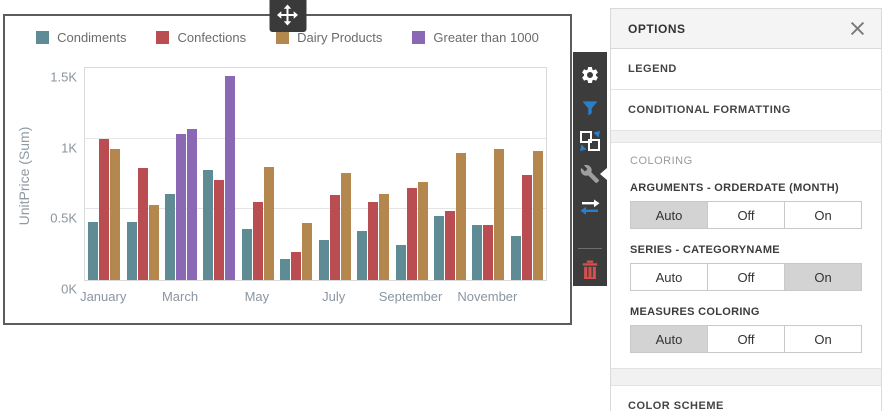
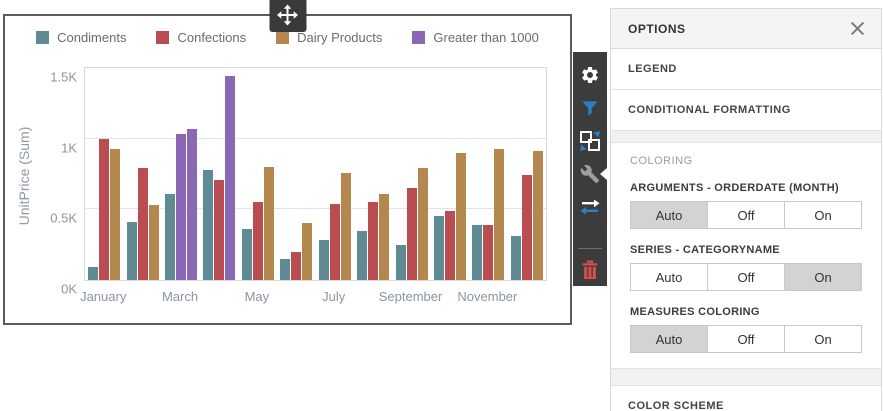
Condiments/January: 0.41K -> 0.09K
Confections/July: 0.60K -> 0.54K
Dairy Products/September: 0.69K -> 0.79K
